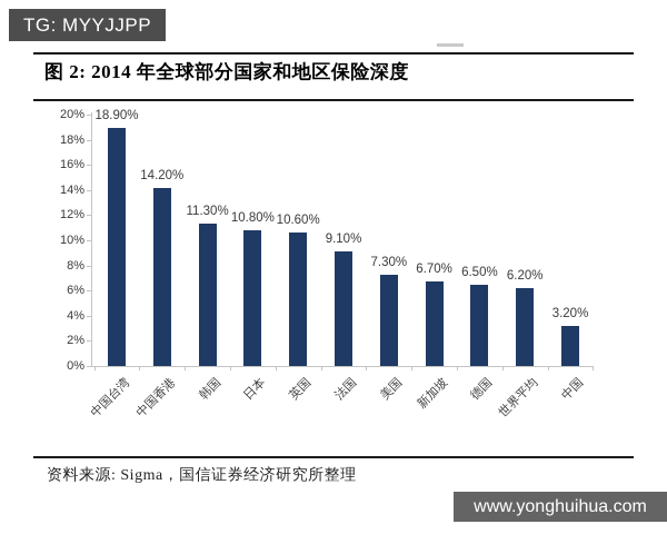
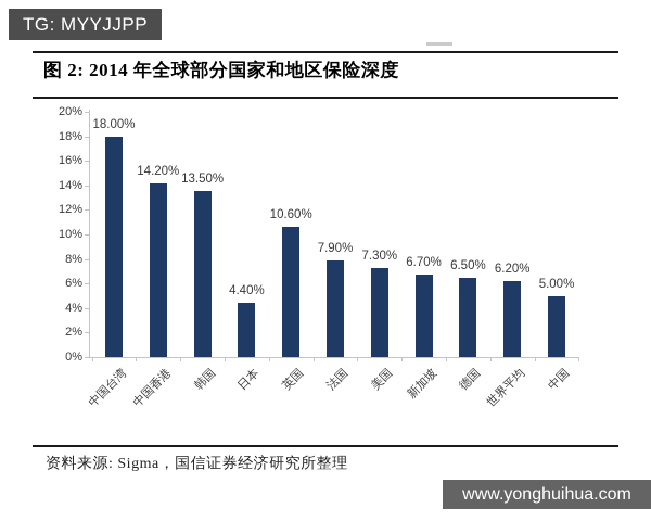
中国台湾: 18.90% -> 18.00%
韩国: 11.30% -> 13.50%
日本: 10.80% -> 4.40%
法国: 9.10% -> 7.90%
中国: 3.20% -> 5.00%
